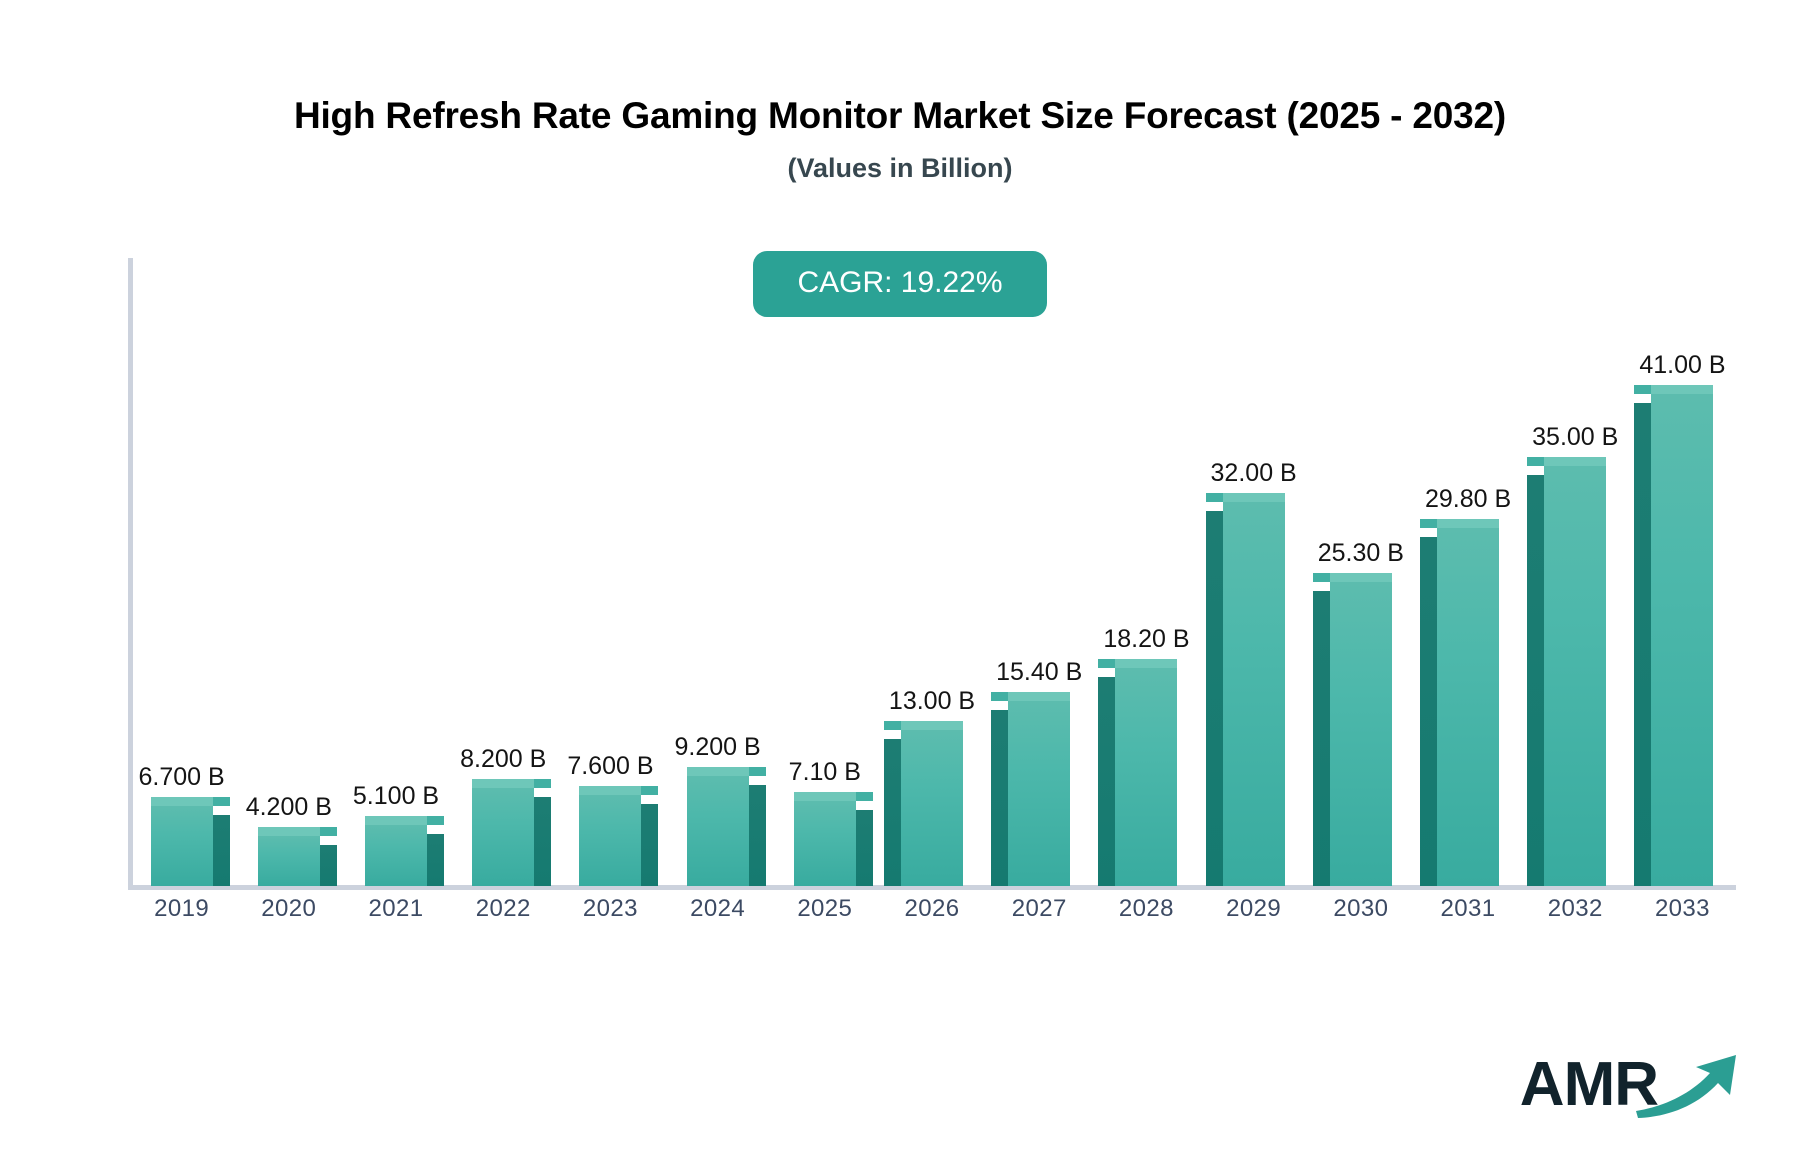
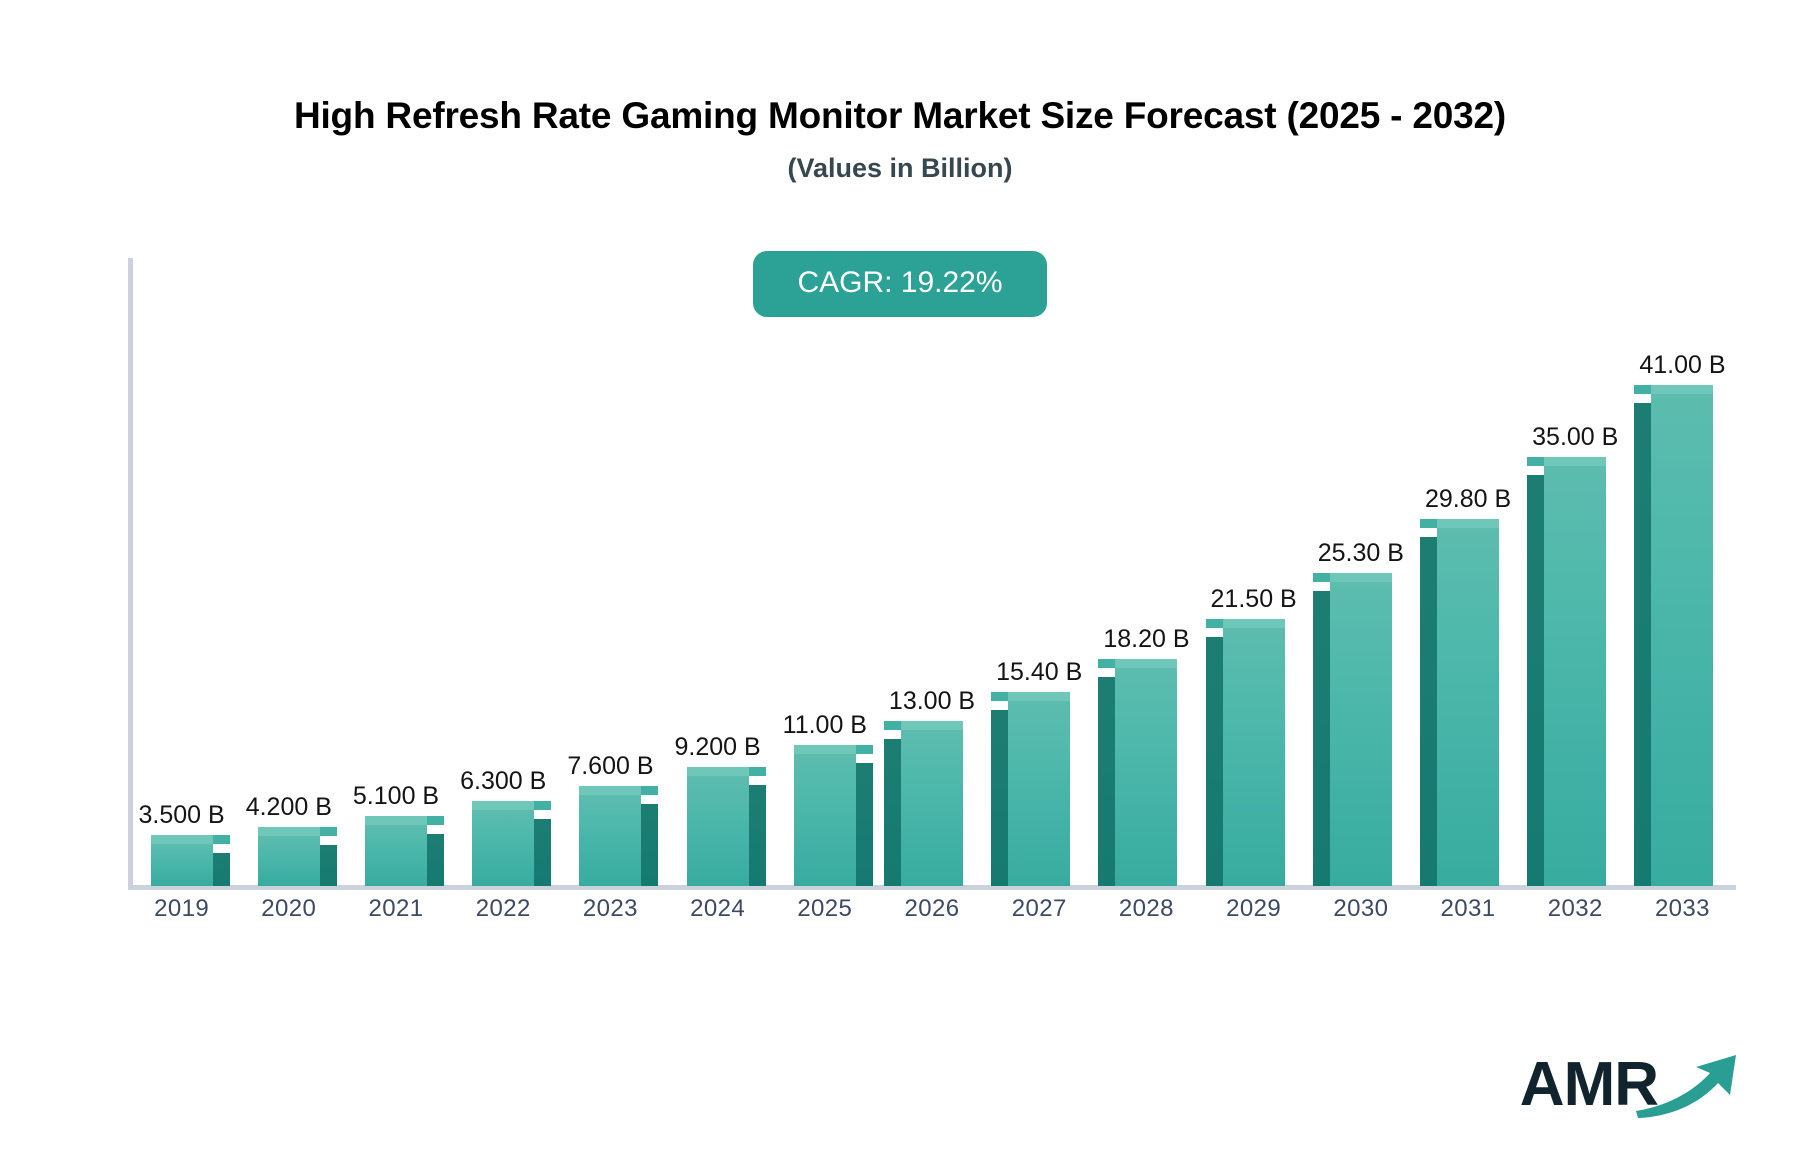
2019: 6.700 -> 3.500
2022: 8.200 -> 6.300
2025: 7.10 -> 11.00
2029: 32.00 -> 21.50
